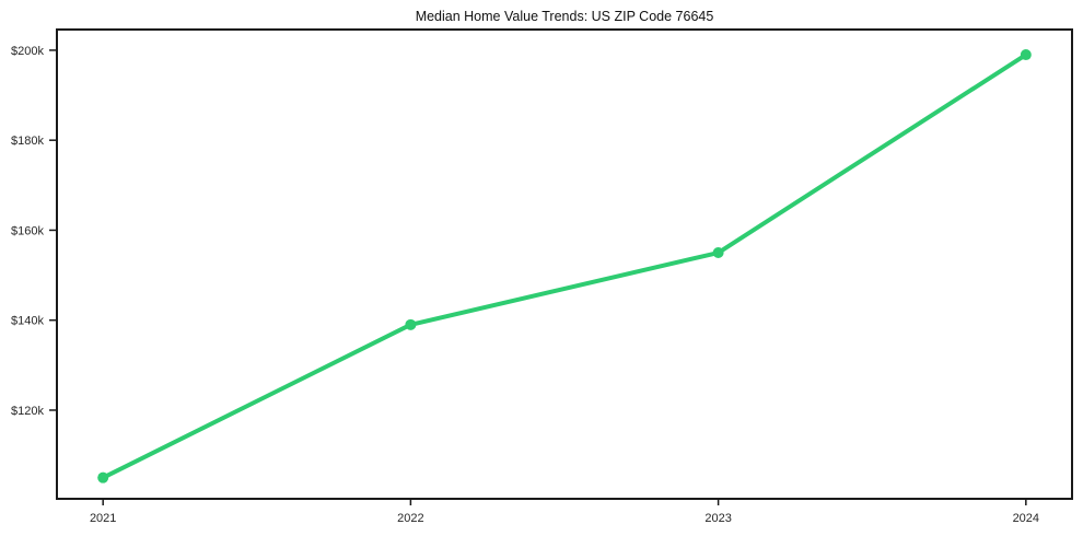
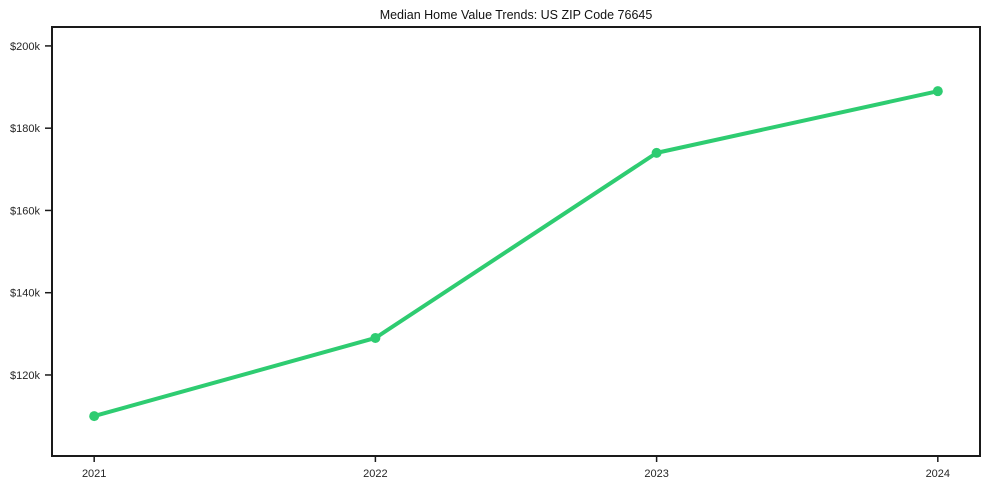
2021: $105k -> $110k
2022: $139k -> $129k
2023: $155k -> $174k
2024: $199k -> $189k
